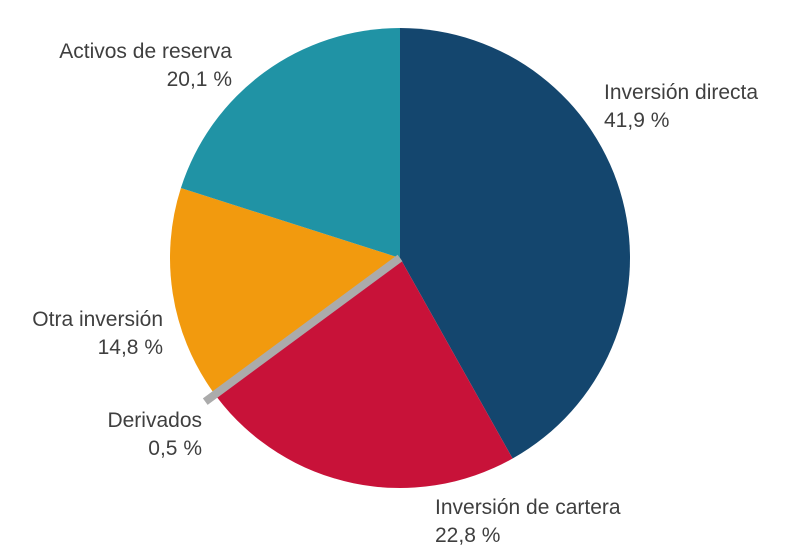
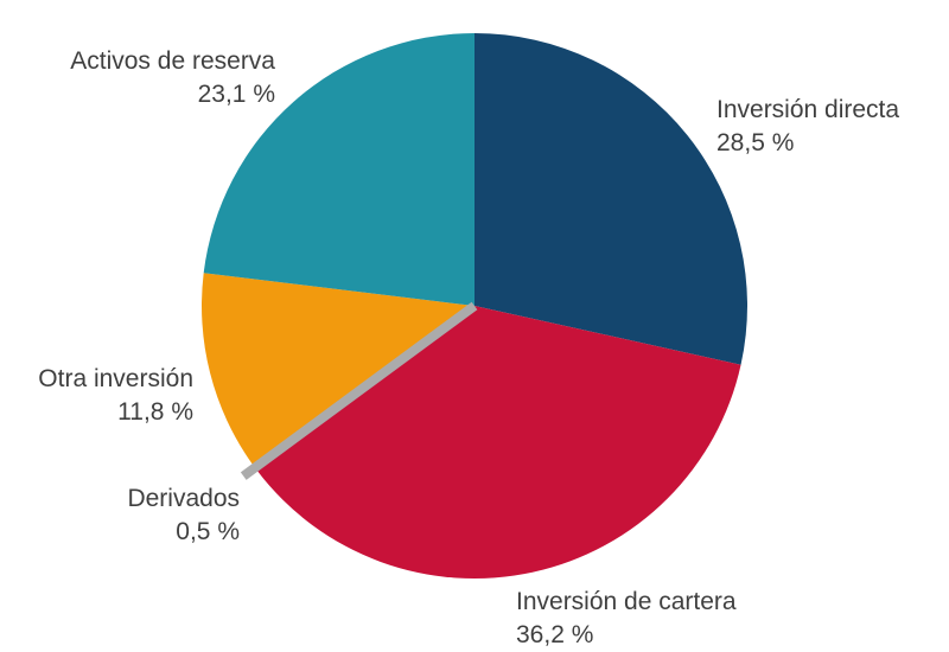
Inversión directa: 41,9 -> 28,5
Inversión de cartera: 22,8 -> 36,2
Otra inversión: 14,8 -> 11,8
Activos de reserva: 20,1 -> 23,1
